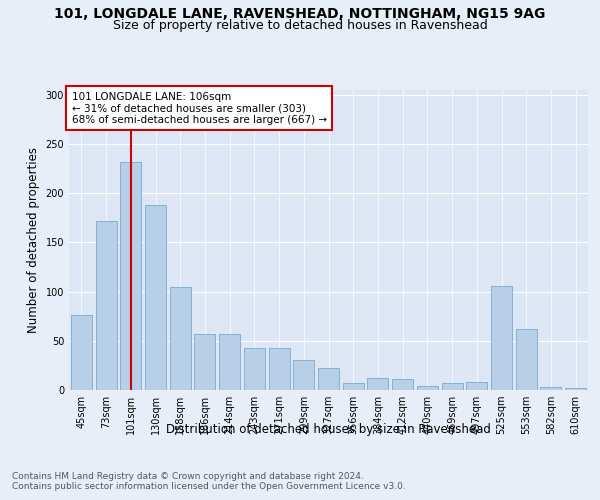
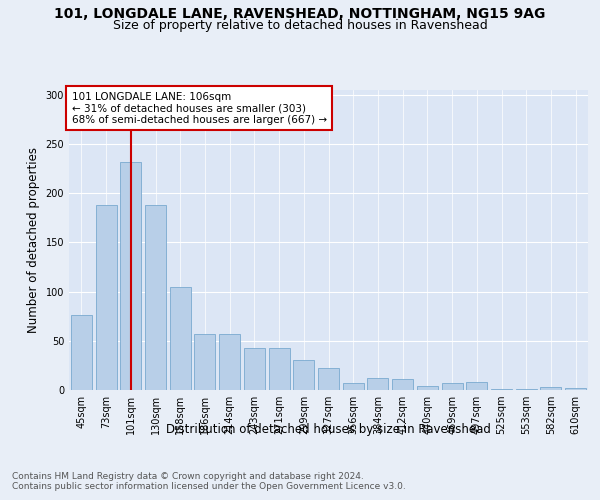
73sqm: 172 -> 188
525sqm: 106 -> 1
553sqm: 62 -> 1
